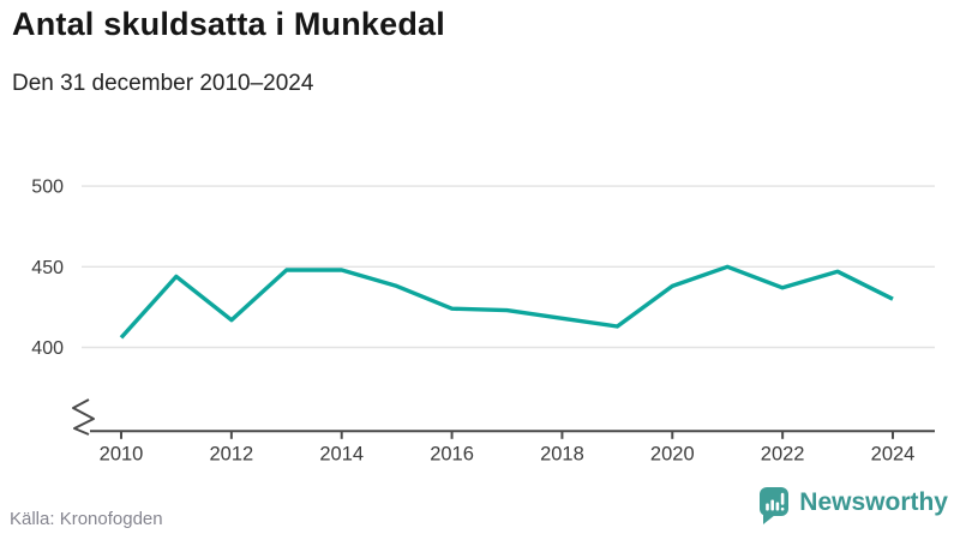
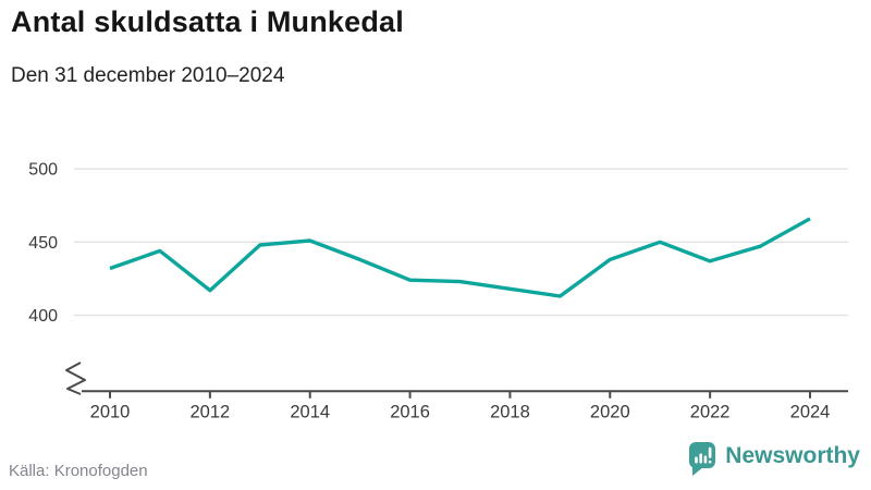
2010: 406 -> 432
2014: 448 -> 451
2024: 430 -> 466
